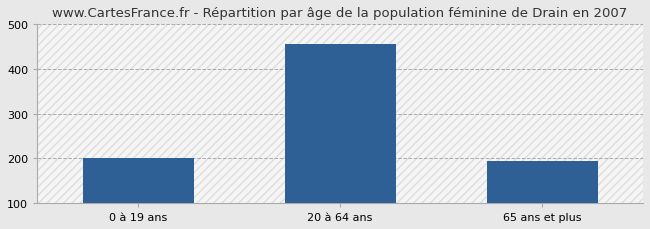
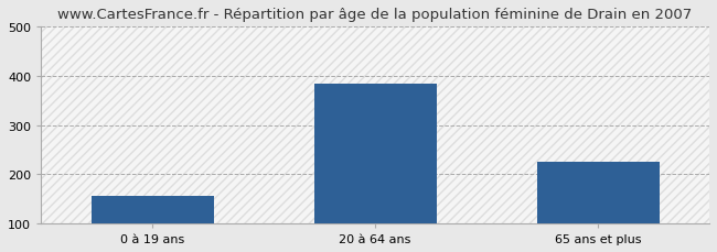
0 à 19 ans: 200 -> 155
20 à 64 ans: 455 -> 385
65 ans et plus: 193 -> 225
